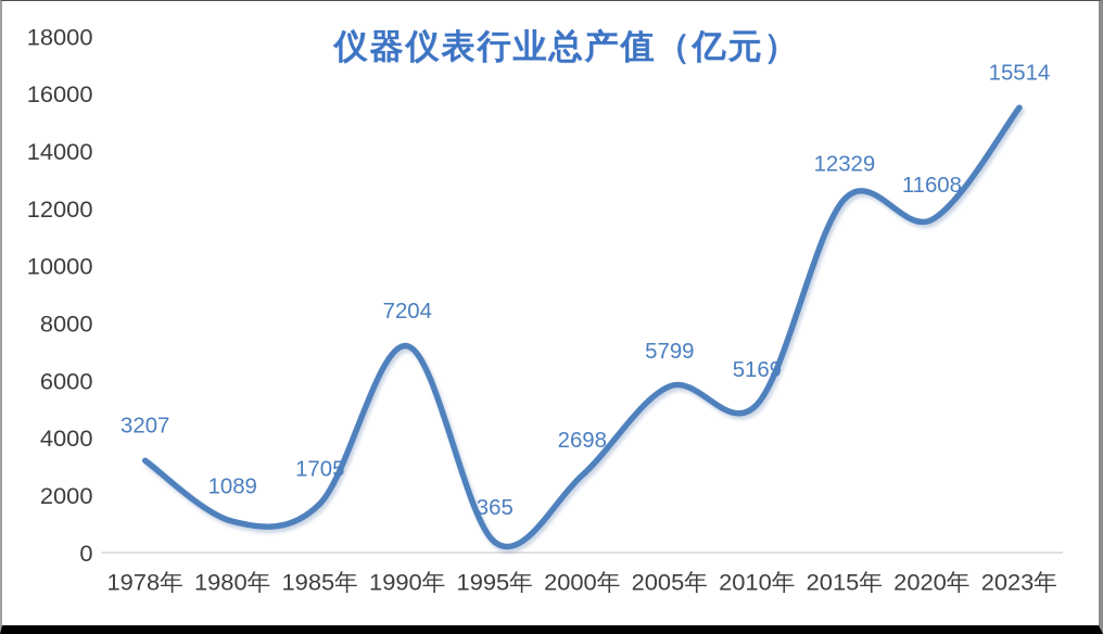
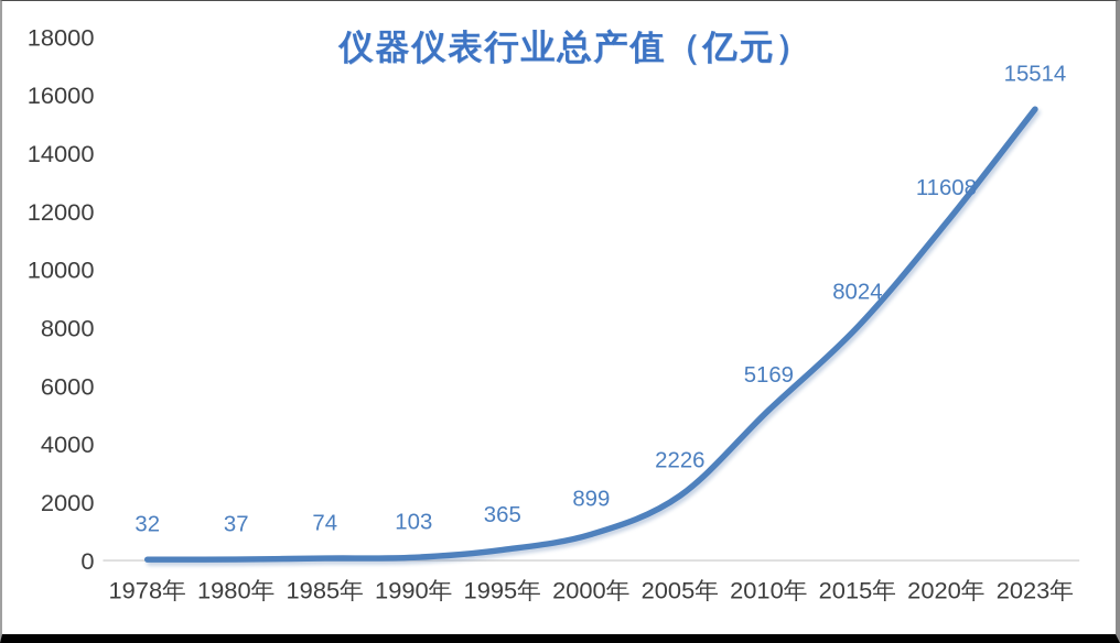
1978年: 3207 -> 32
1980年: 1089 -> 37
1985年: 1705 -> 74
1990年: 7204 -> 103
2000年: 2698 -> 899
2005年: 5799 -> 2226
2015年: 12329 -> 8024
